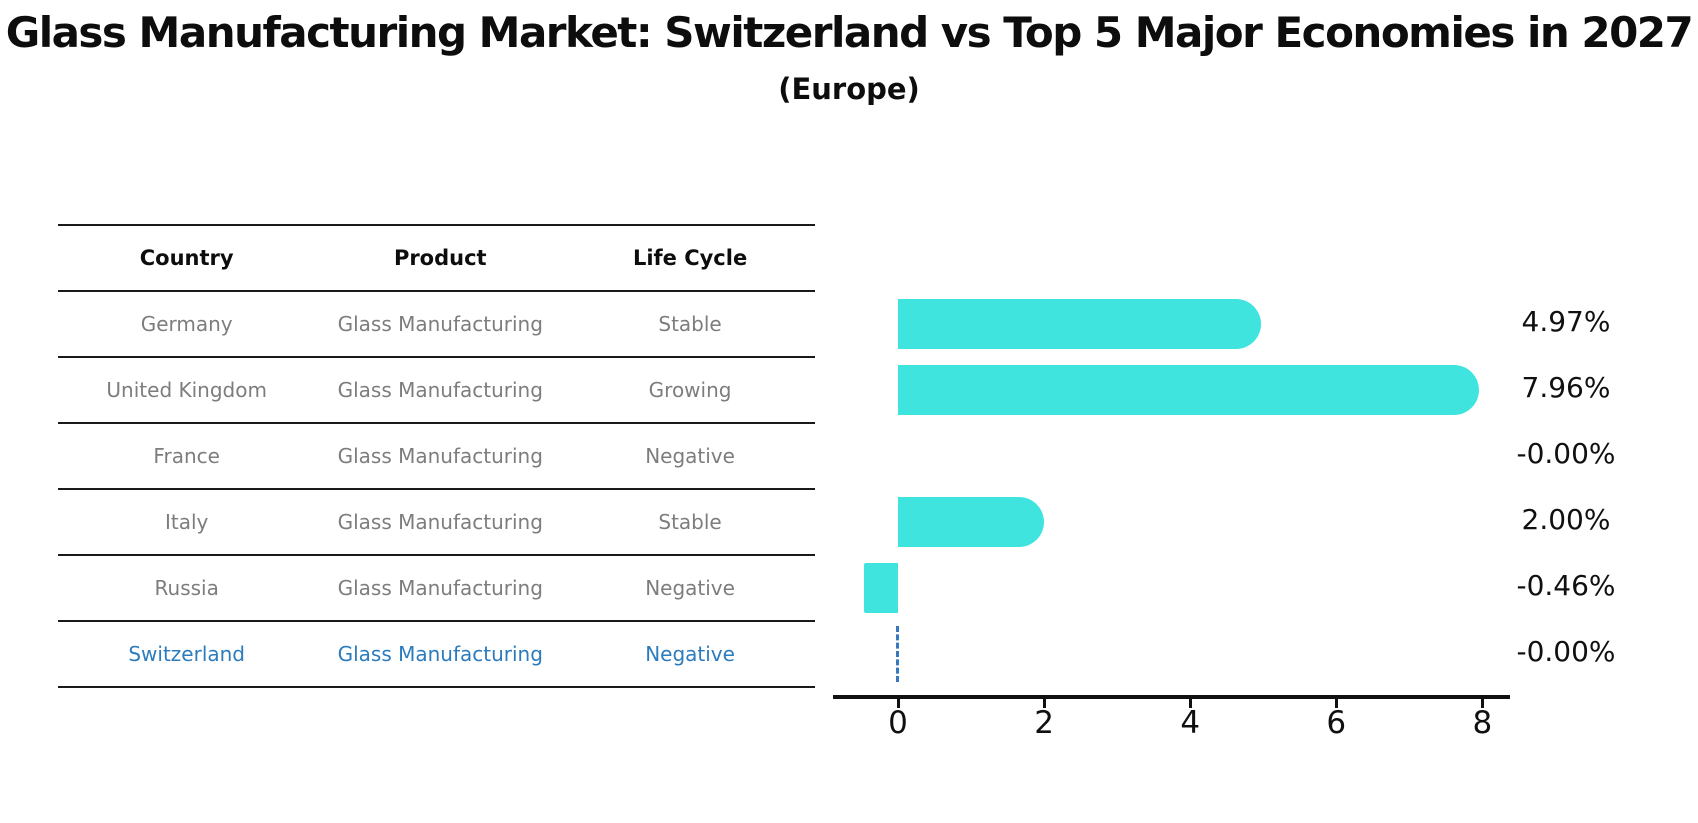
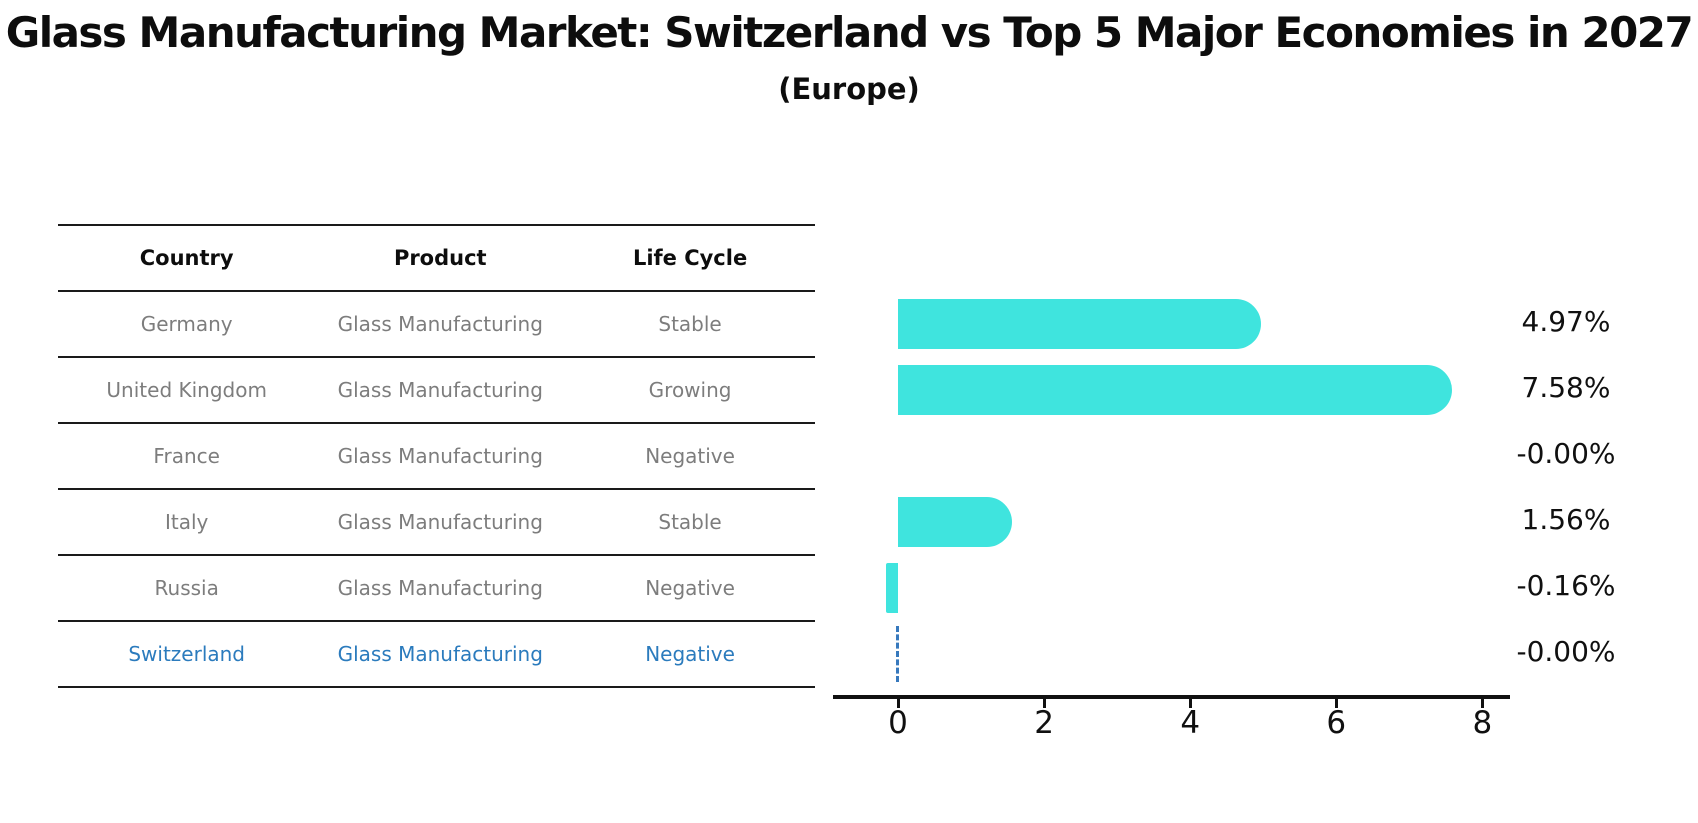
United Kingdom: 7.96% -> 7.58%
Italy: 2.00% -> 1.56%
Russia: -0.46% -> -0.16%
